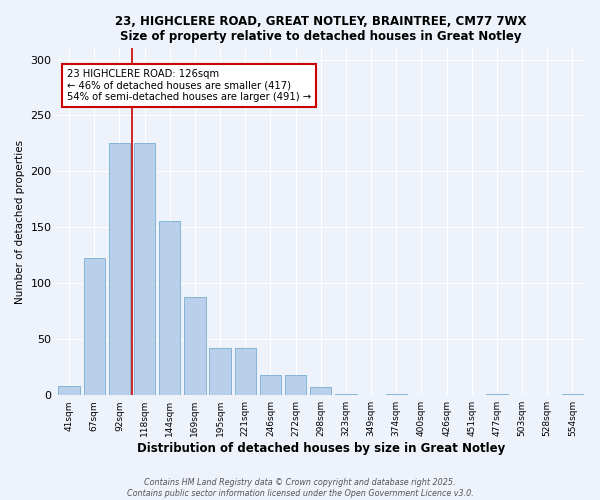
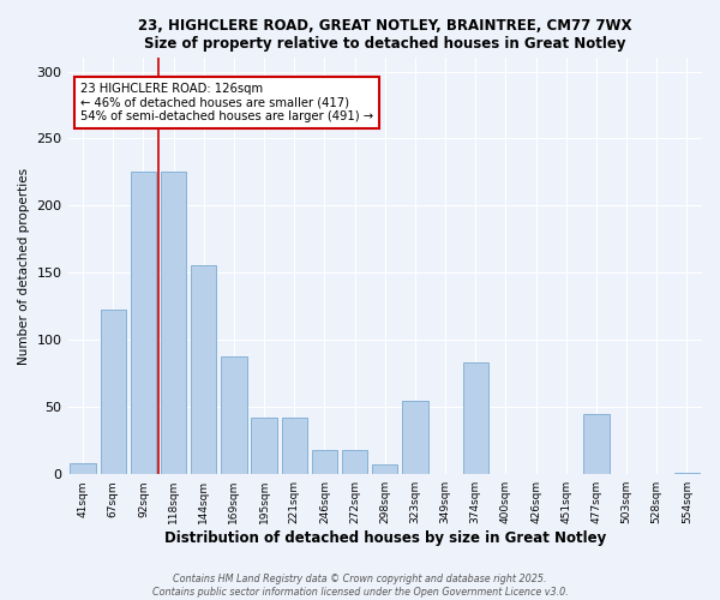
323sqm: 1 -> 55
374sqm: 1 -> 83
477sqm: 1 -> 45
